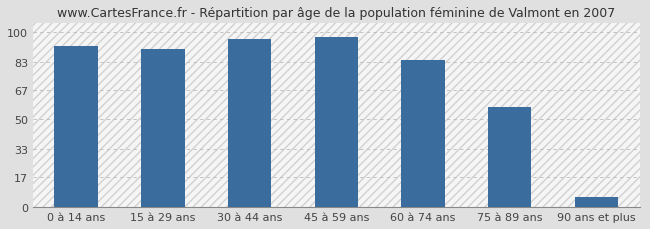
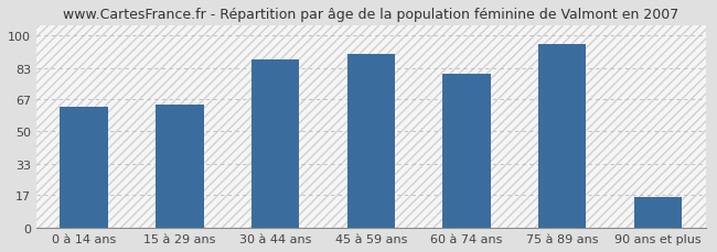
0 à 14 ans: 92 -> 63
15 à 29 ans: 90 -> 64
30 à 44 ans: 96 -> 87
45 à 59 ans: 97 -> 90
60 à 74 ans: 84 -> 80
75 à 89 ans: 57 -> 95
90 ans et plus: 6 -> 16
